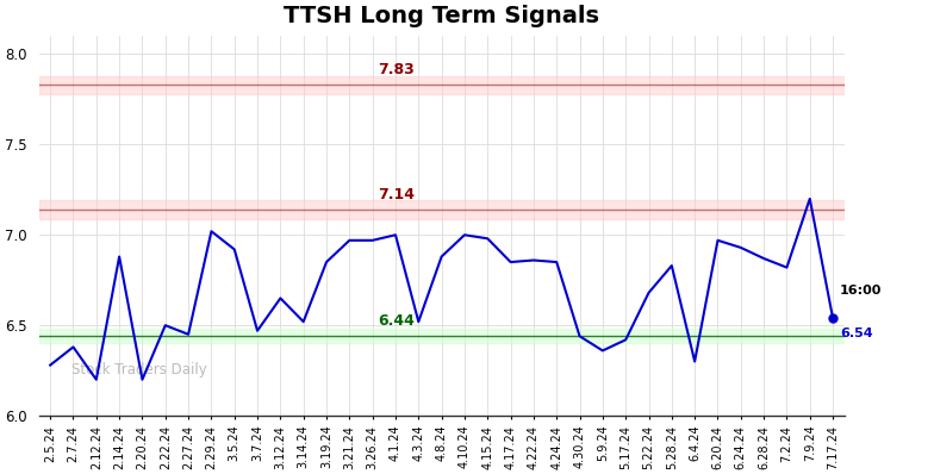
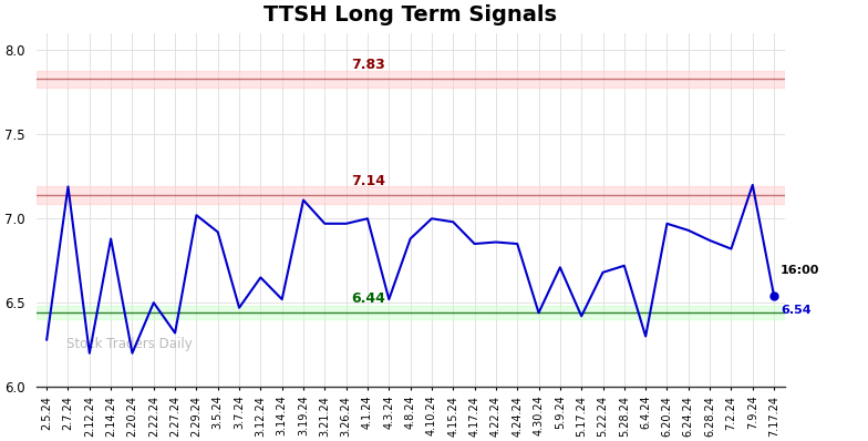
2.7.24: 6.38 -> 7.19
2.27.24: 6.45 -> 6.32
3.19.24: 6.85 -> 7.11
5.9.24: 6.36 -> 6.71
5.28.24: 6.83 -> 6.72
